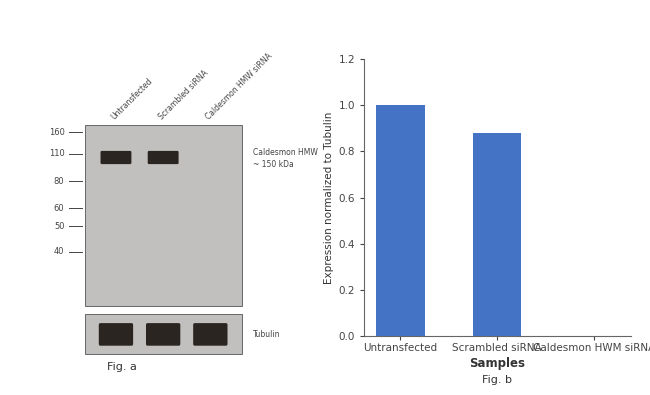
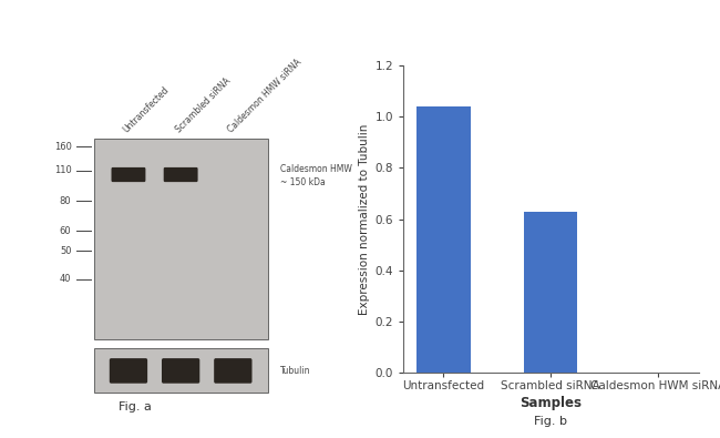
Untransfected: 1.00 -> 1.04
Scrambled siRNA: 0.88 -> 0.63
